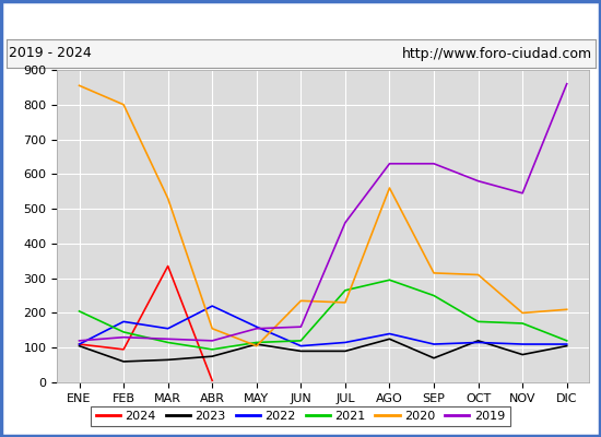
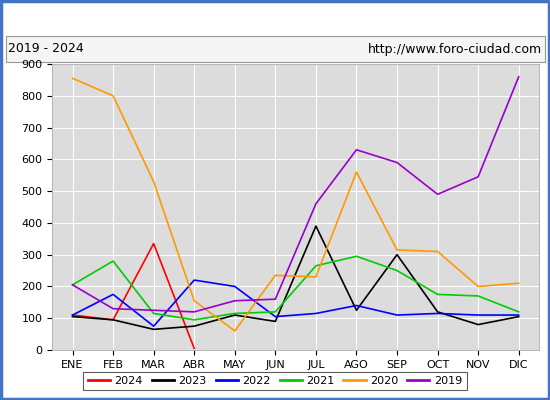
2019/ENE: 120 -> 205
2023/FEB: 60 -> 95
2021/FEB: 145 -> 280
2022/MAR: 155 -> 75
2022/MAY: 160 -> 200
2020/MAY: 105 -> 60
2023/JUL: 90 -> 390
2023/SEP: 70 -> 300
2019/SEP: 630 -> 590
2019/OCT: 580 -> 490
